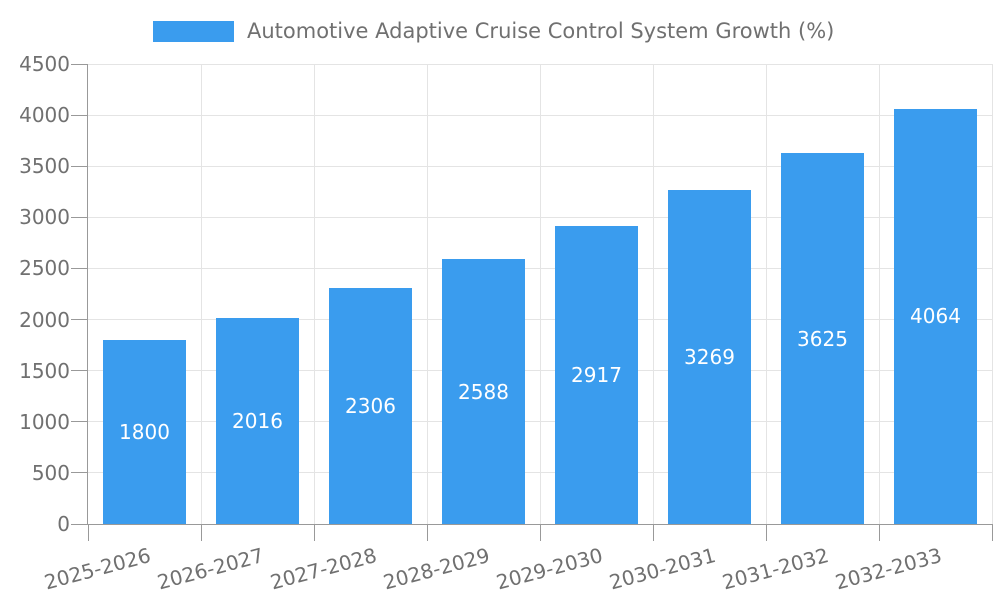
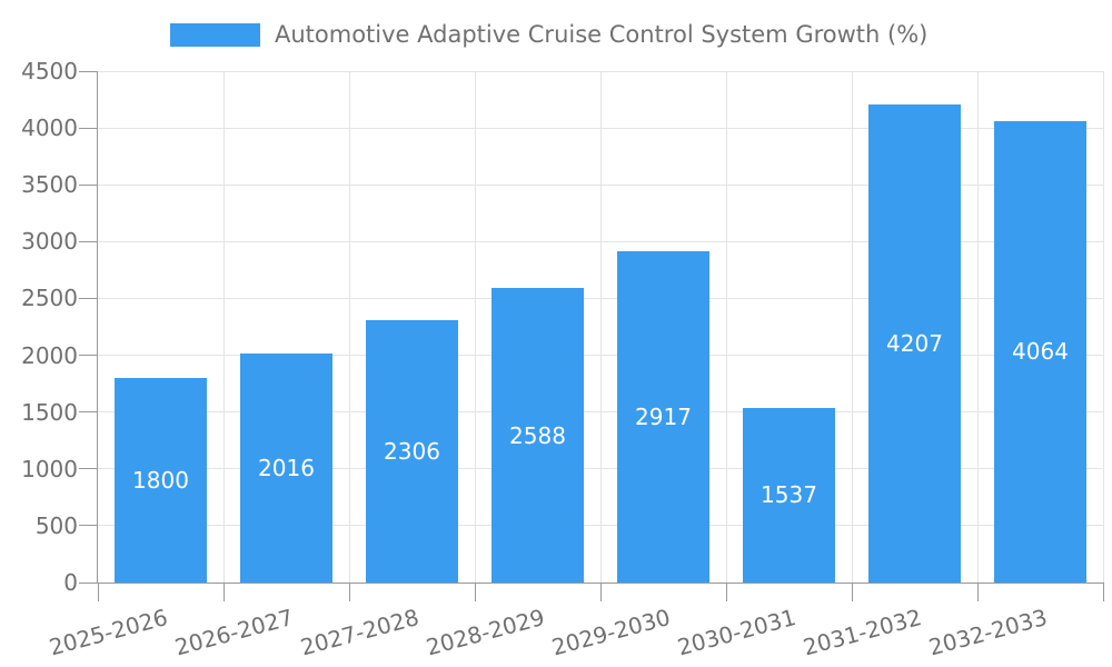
2030-2031: 3269 -> 1537
2031-2032: 3625 -> 4207
